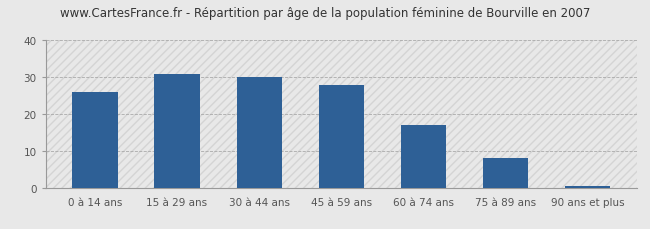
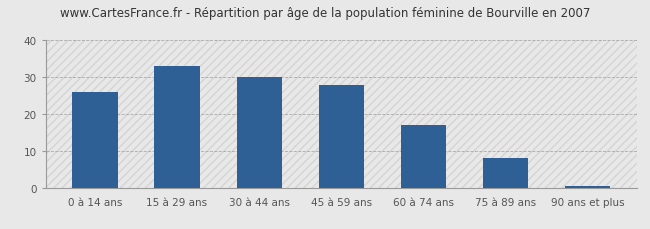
15 à 29 ans: 31.0 -> 33.0
